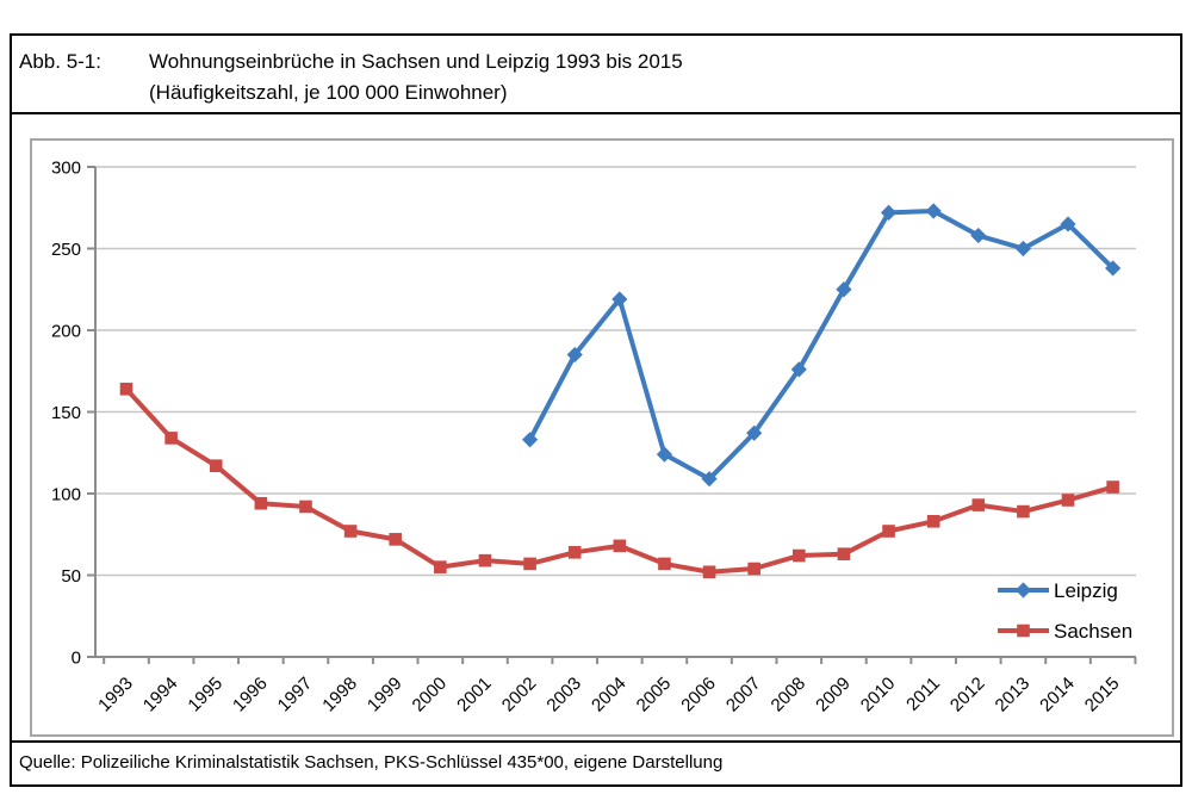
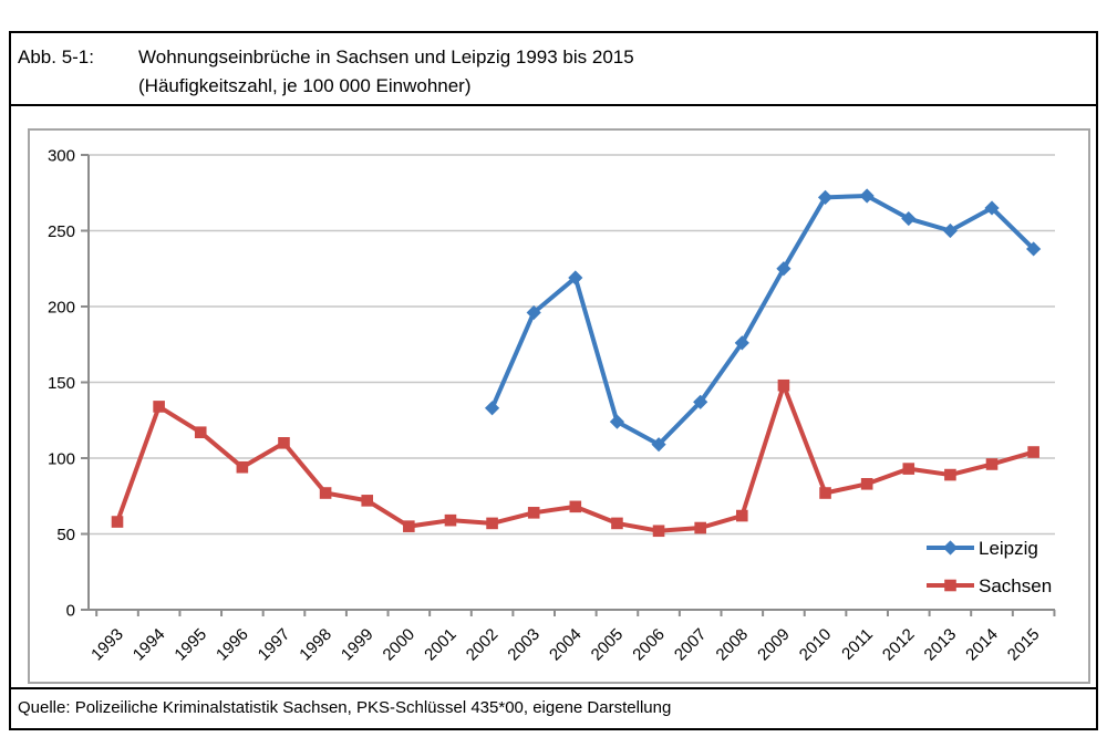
Sachsen/1993: 164 -> 58
Sachsen/1997: 92 -> 110
Leipzig/2003: 185 -> 196
Sachsen/2009: 63 -> 148
